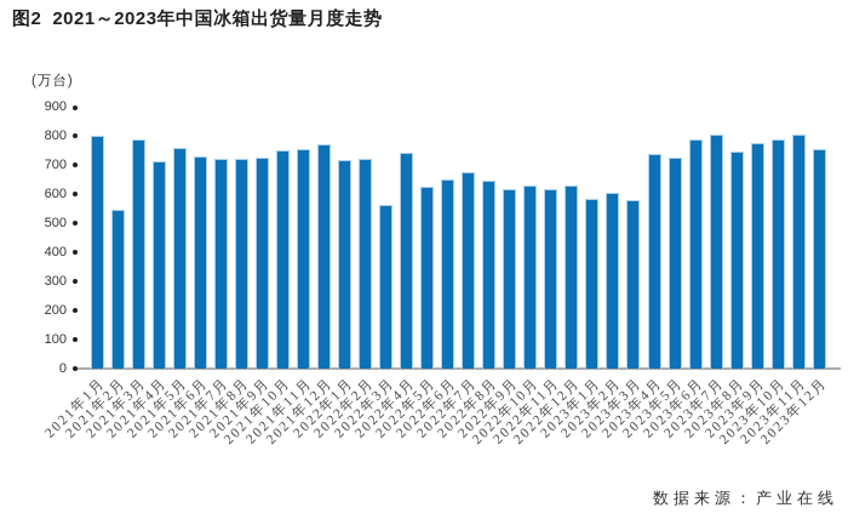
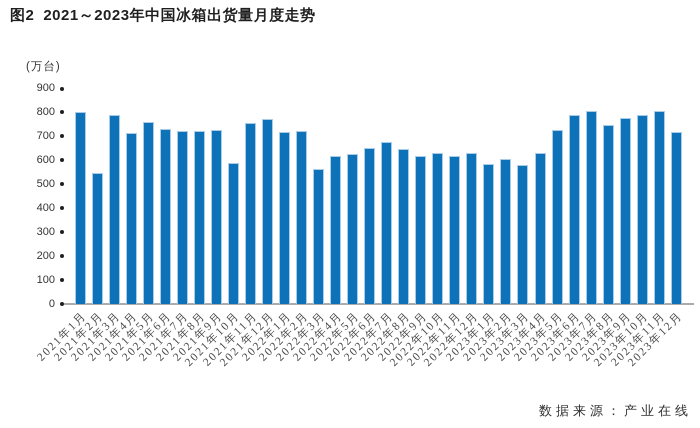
2021年10月: 750 -> 590
2022年4月: 740 -> 620
2023年4月: 740 -> 630
2023年12月: 760 -> 720
